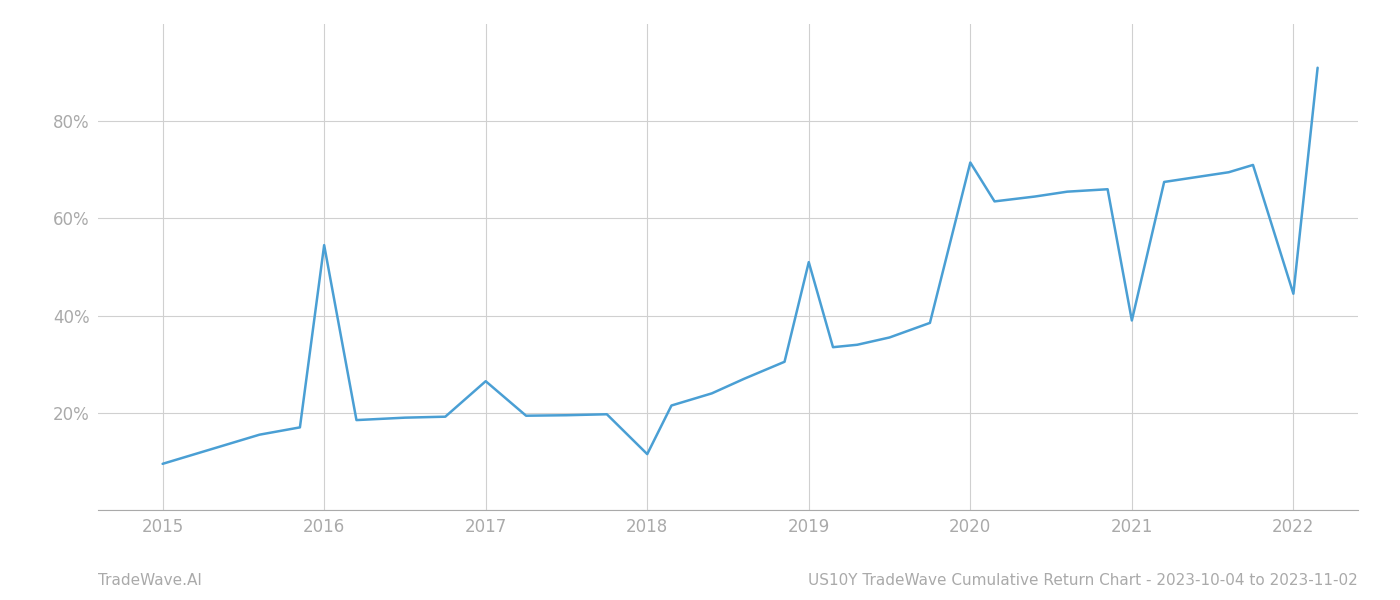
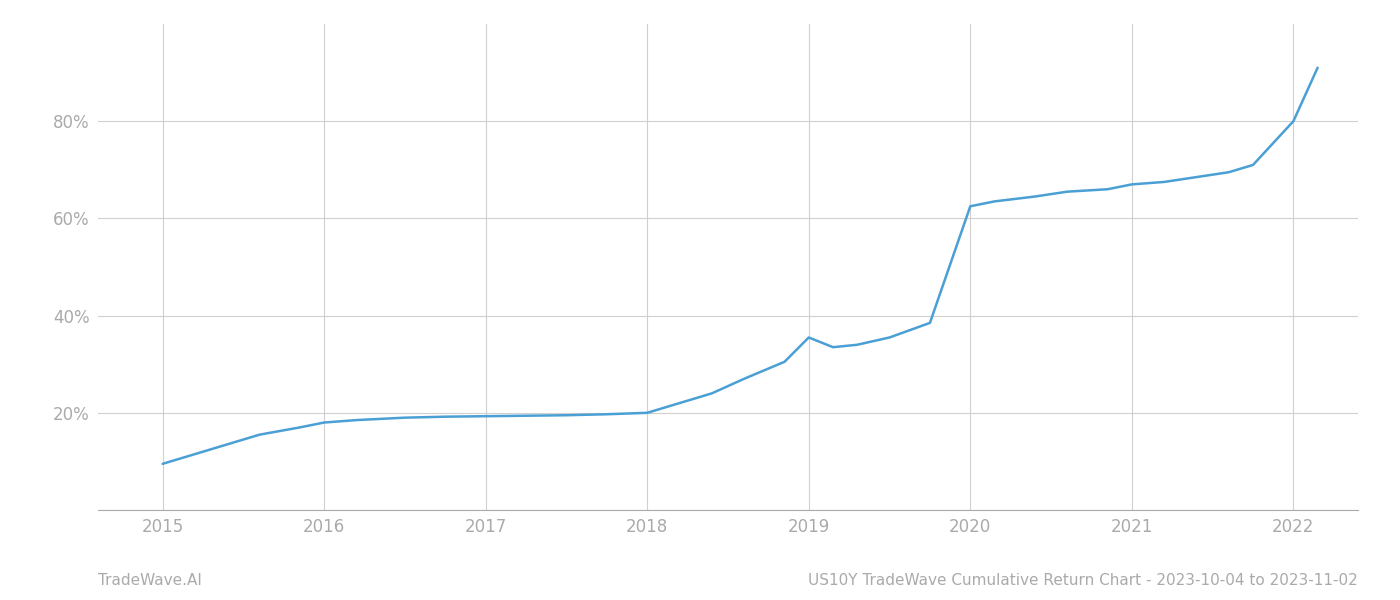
2016: 54.5% -> 18.0%
2017: 26.5% -> 19.3%
2018: 11.5% -> 20.0%
2019: 51.0% -> 35.5%
2020: 71.5% -> 62.5%
2021: 39.0% -> 67.0%
2022: 44.5% -> 80.0%
